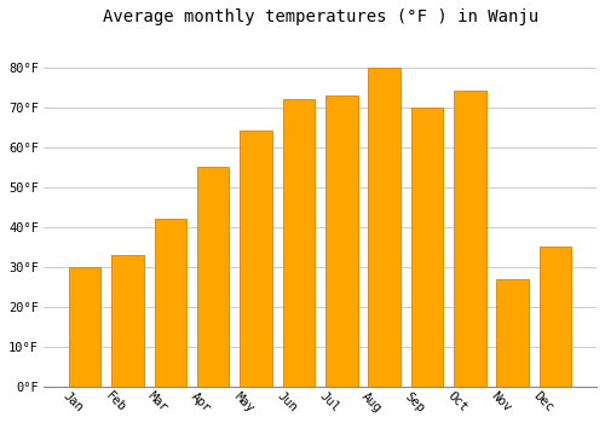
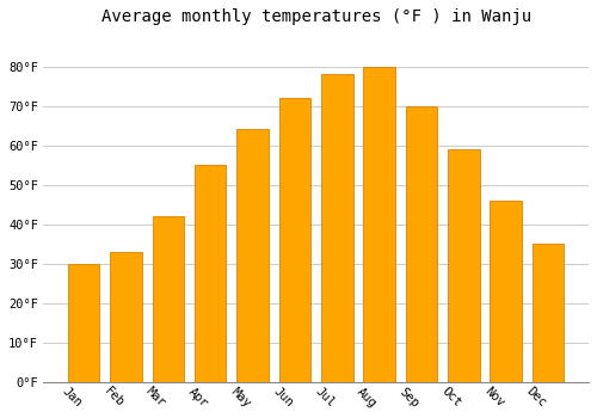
Jul: 73°F -> 78°F
Oct: 74°F -> 59°F
Nov: 27°F -> 46°F
